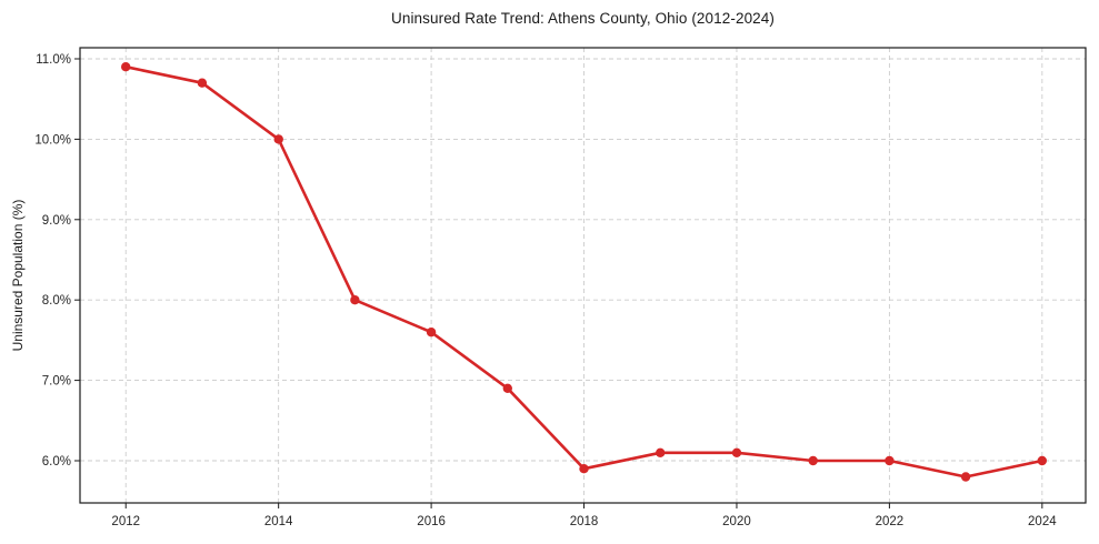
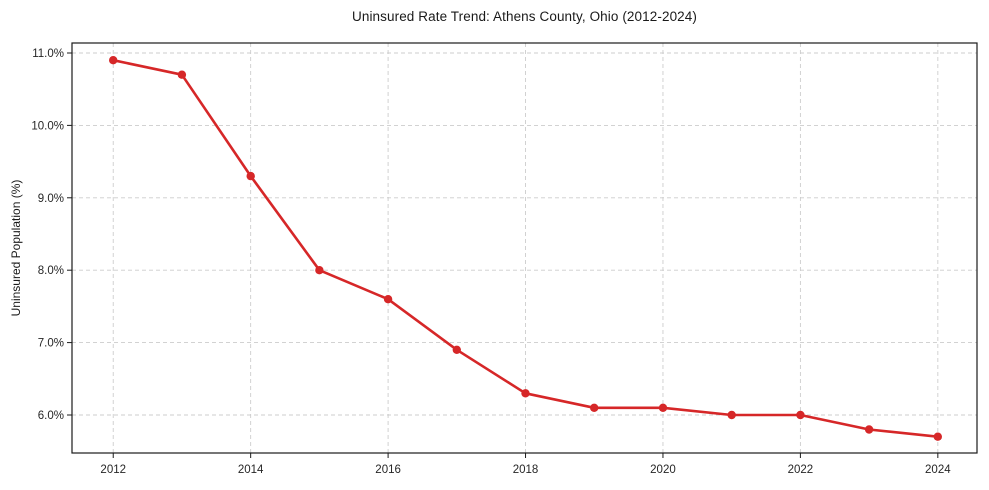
2014: 10.0% -> 9.3%
2018: 5.9% -> 6.3%
2024: 6.0% -> 5.7%
